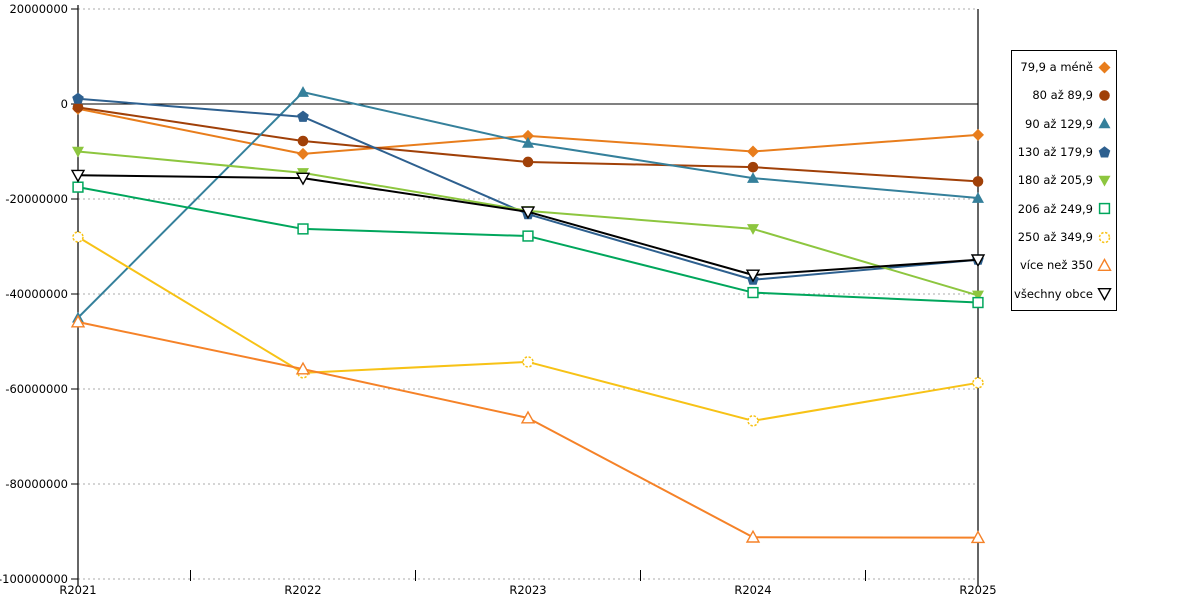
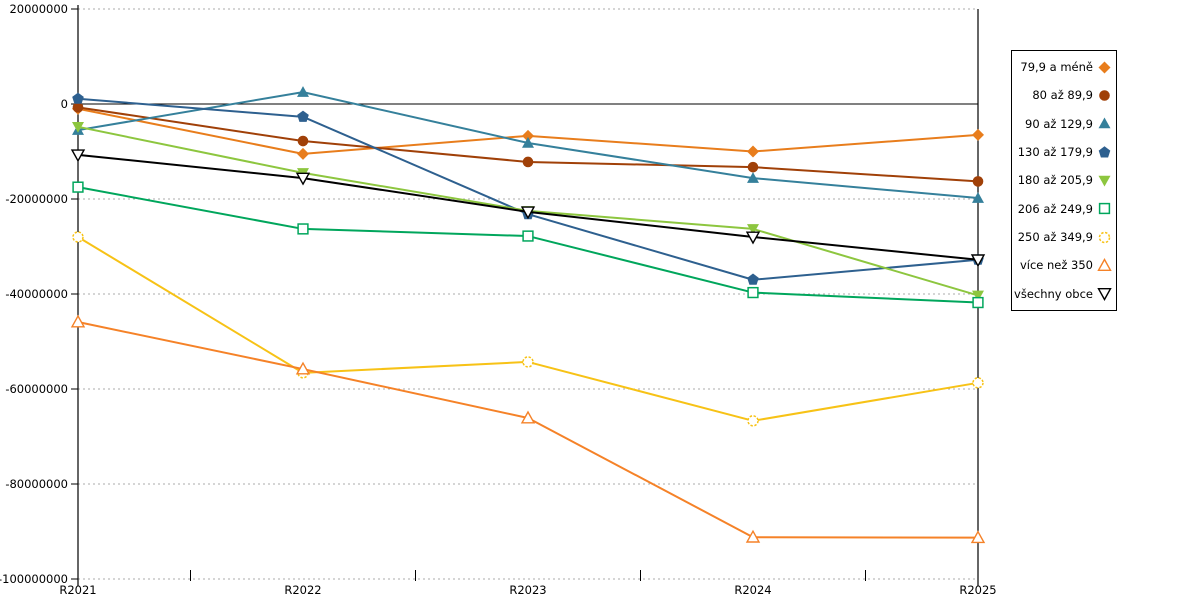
90 až 129,9/R2021: -45000000 -> -6000000
180 až 205,9/R2021: -10000000 -> -5000000
všechny obce/R2021: -15000000 -> -11000000
všechny obce/R2024: -36000000 -> -28000000
